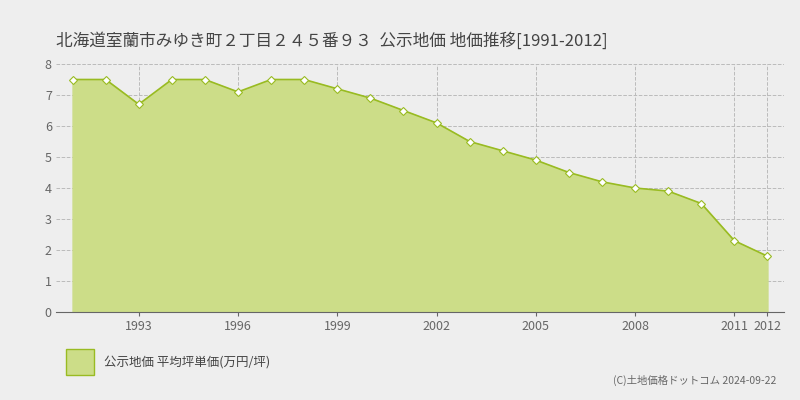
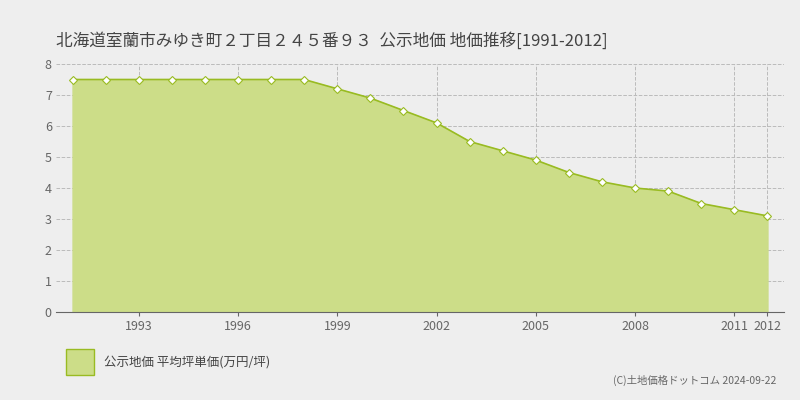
1993: 6.7 -> 7.5
1996: 7.1 -> 7.5
2011: 2.3 -> 3.3
2012: 1.8 -> 3.1
